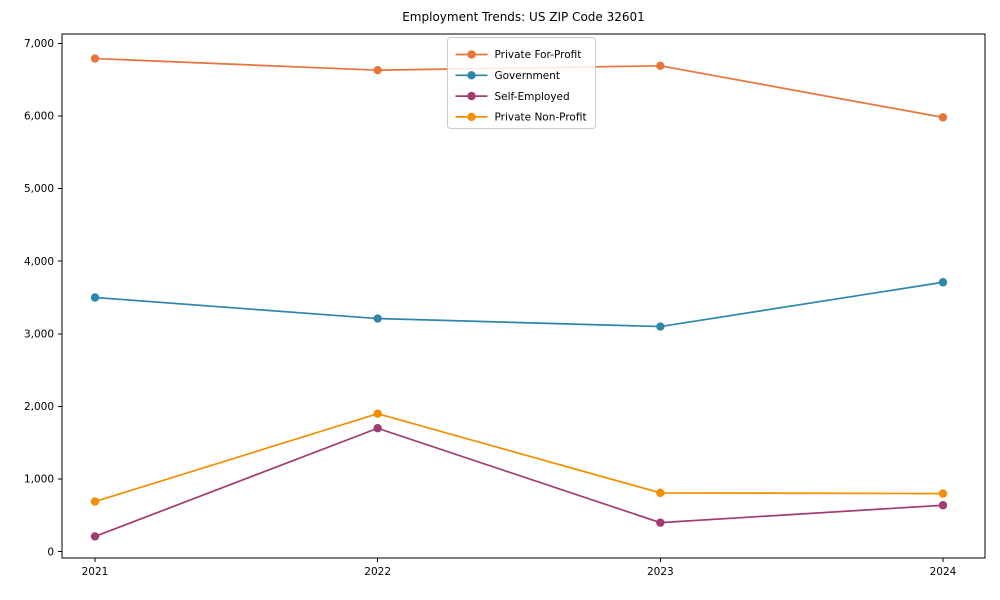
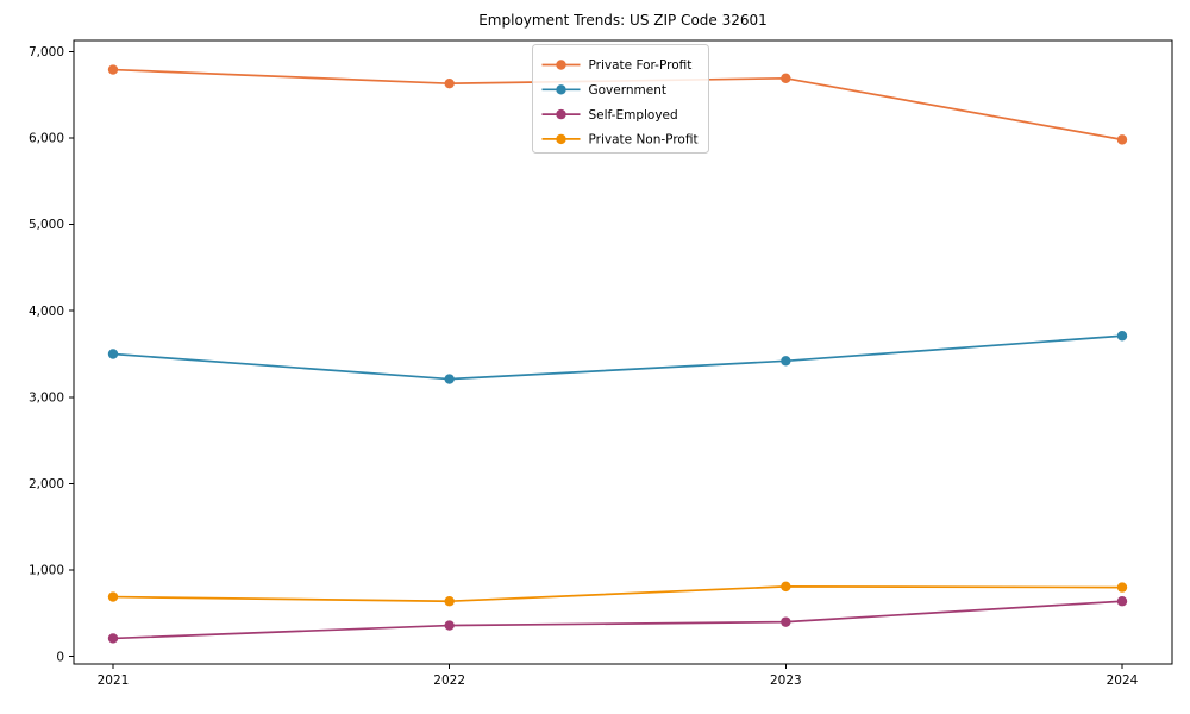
Self-Employed/2022: 1700 -> 400
Private Non-Profit/2022: 1900 -> 600
Government/2023: 3100 -> 3400
